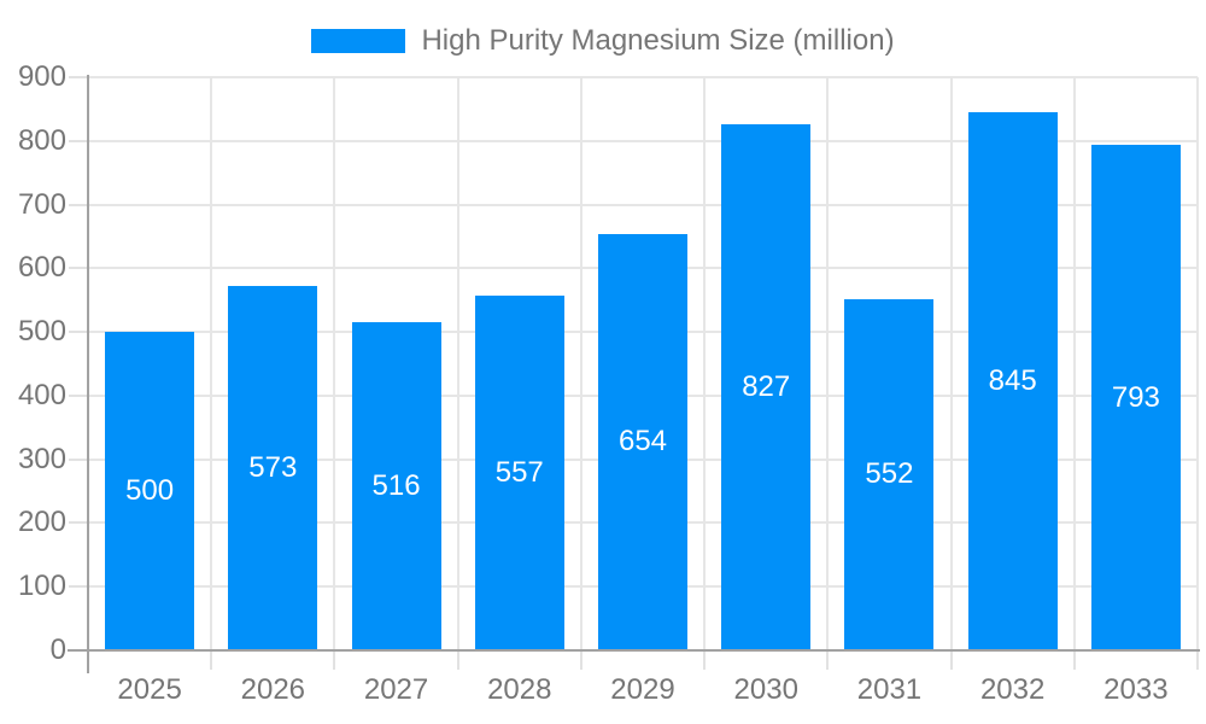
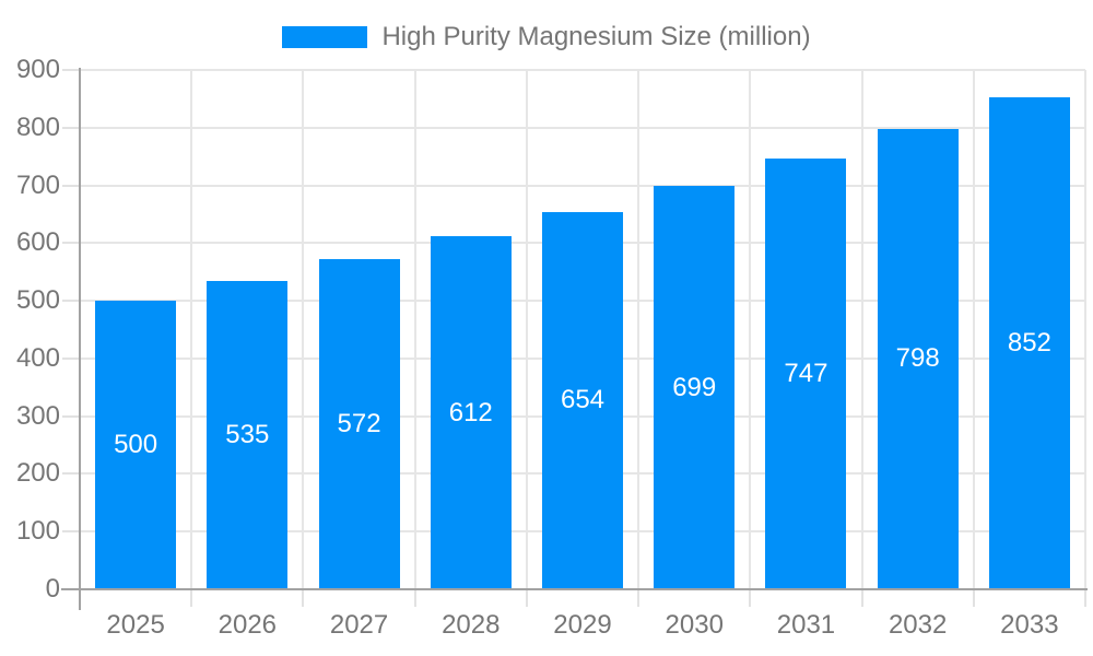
2026: 573 -> 535
2027: 516 -> 572
2028: 557 -> 612
2030: 827 -> 699
2031: 552 -> 747
2032: 845 -> 798
2033: 793 -> 852
